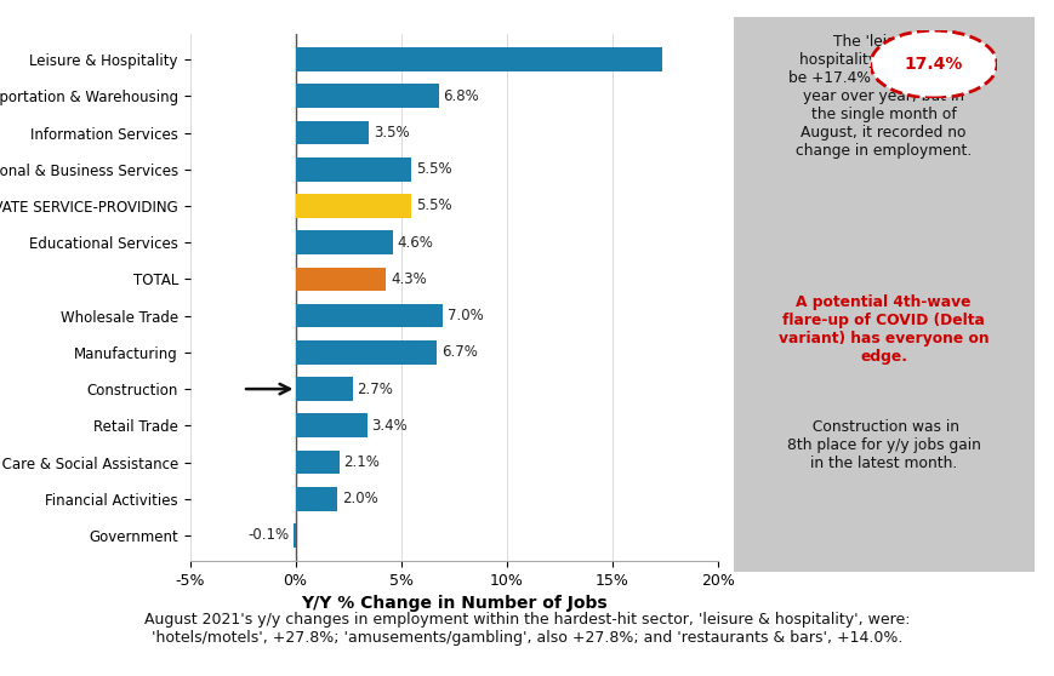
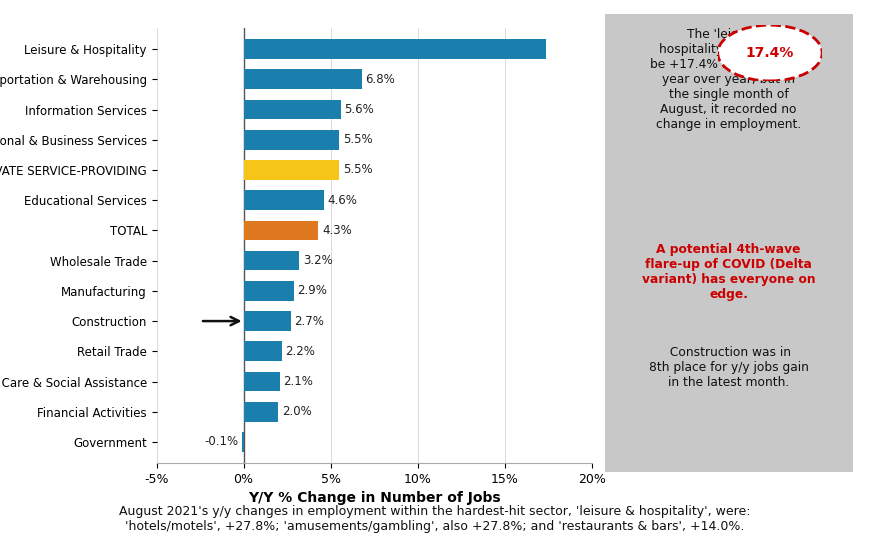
Information Services: 3.5% -> 5.6%
Wholesale Trade: 7.0% -> 3.2%
Manufacturing: 6.7% -> 2.9%
Retail Trade: 3.4% -> 2.2%
